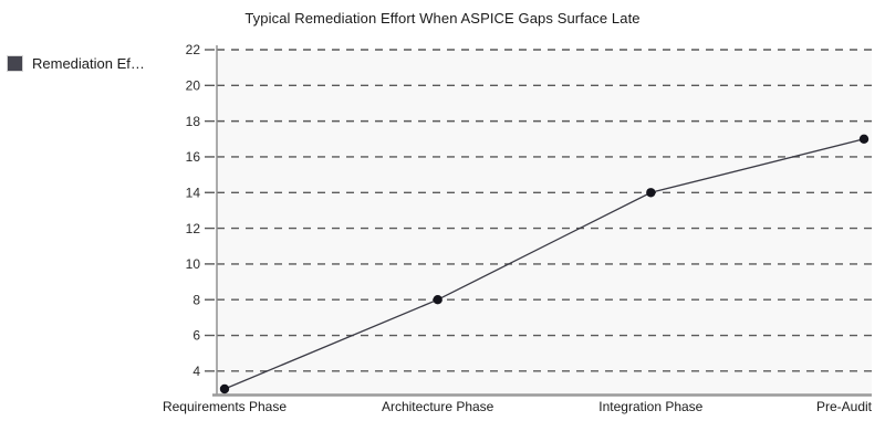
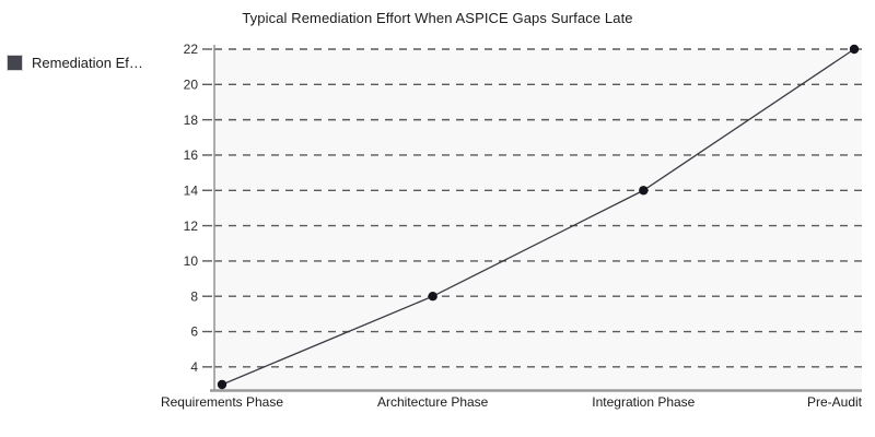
Pre-Audit: 17 -> 22
